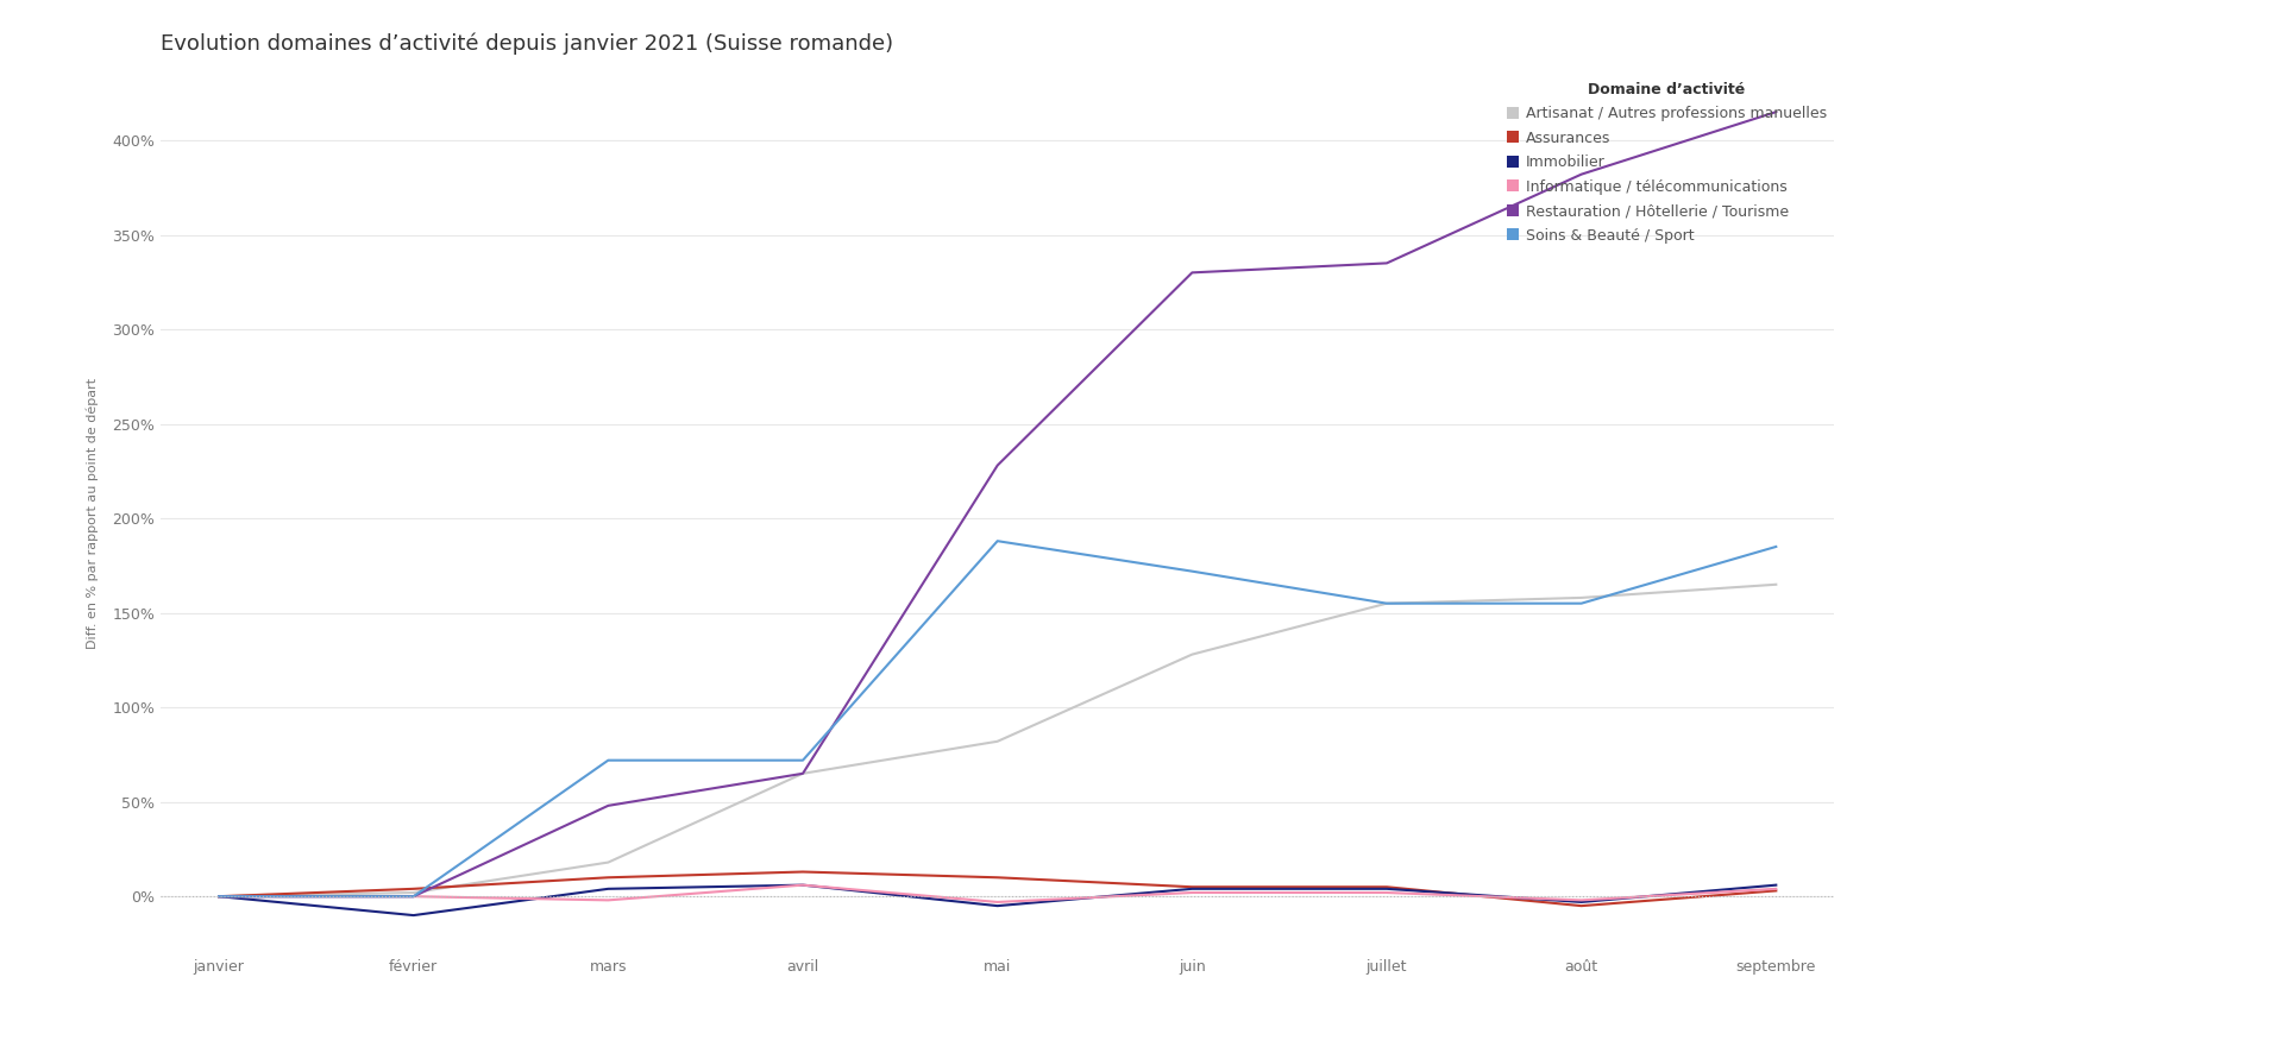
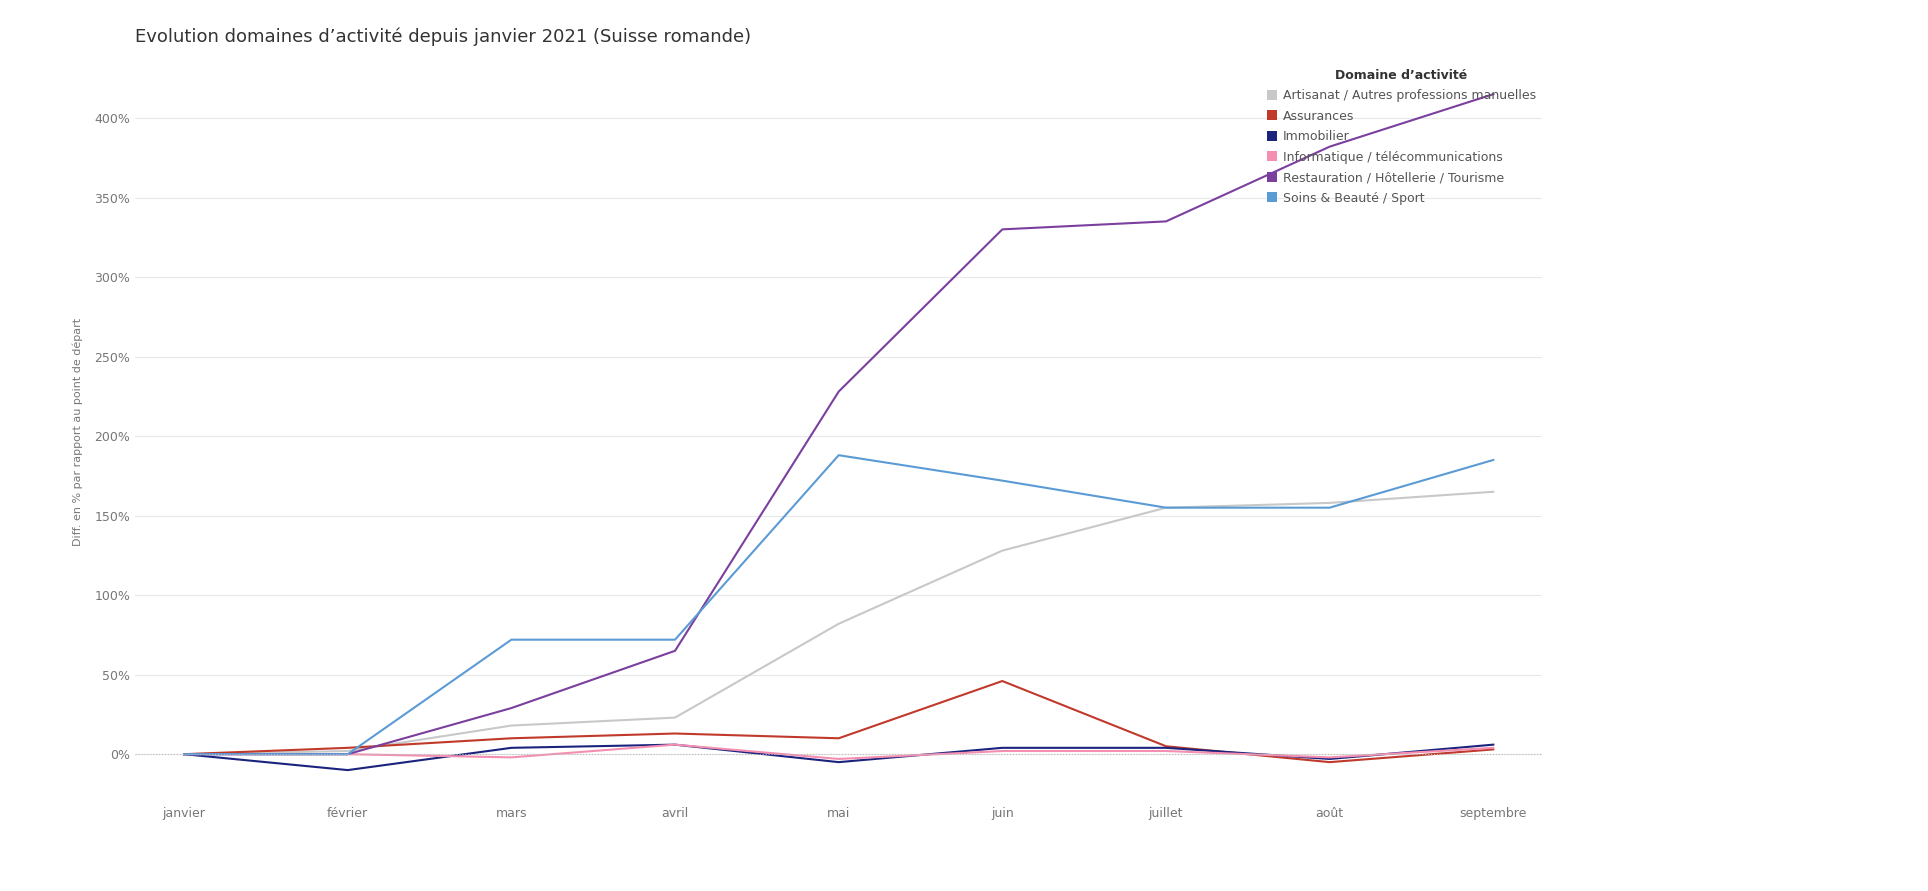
Restauration / Hôtellerie / Tourisme/mars: 48% -> 29%
Artisanat / Autres professions manuelles/avril: 65% -> 23%
Assurances/juin: 5% -> 46%
